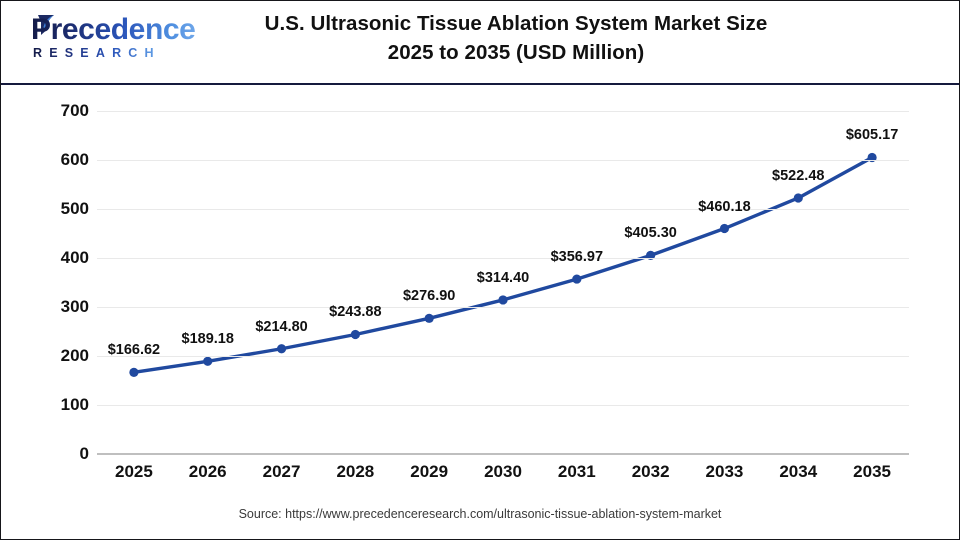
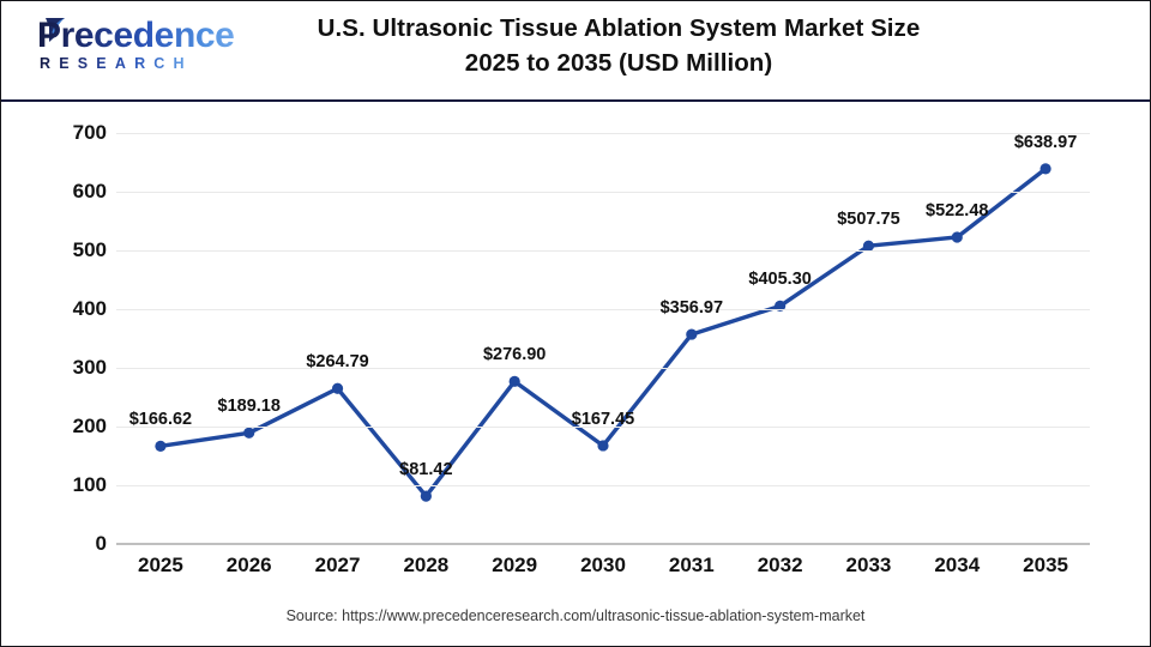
2027: $214.80 -> $264.79
2028: $243.88 -> $81.42
2030: $314.40 -> $167.45
2033: $460.18 -> $507.75
2035: $605.17 -> $638.97
